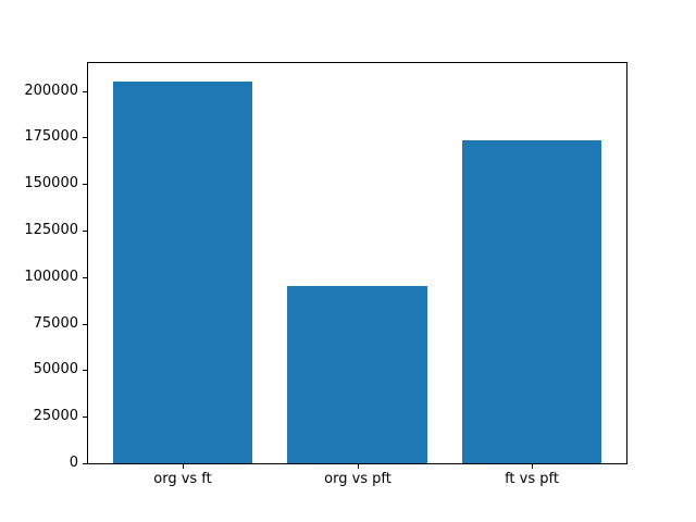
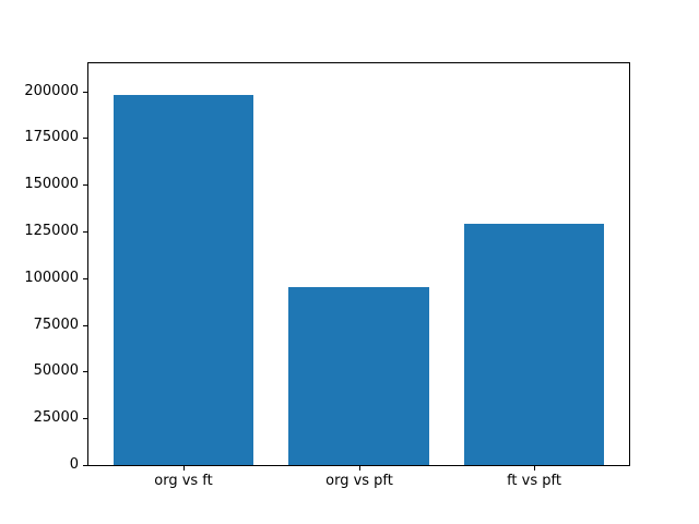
org vs ft: 205000 -> 198000
ft vs pft: 174000 -> 129000
